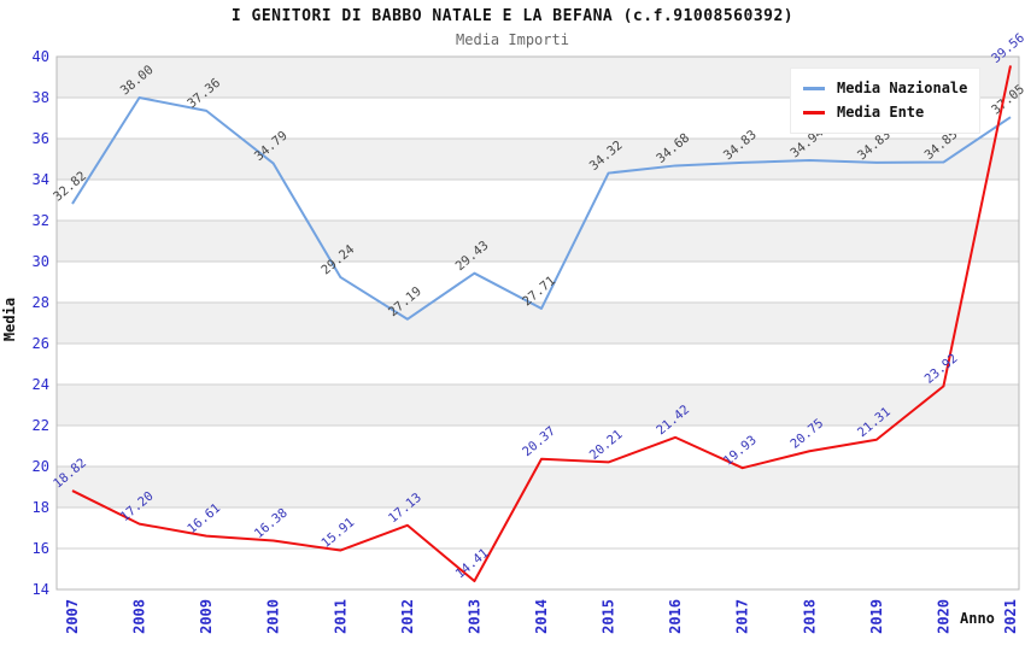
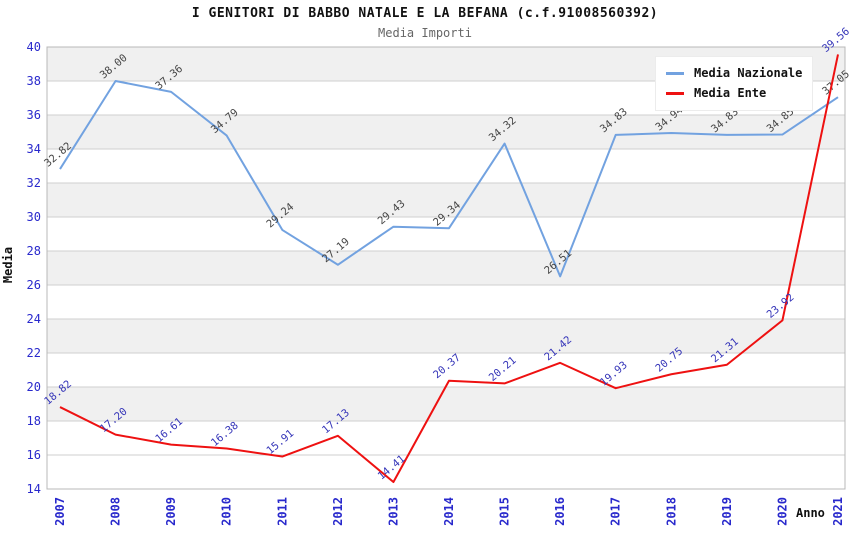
Media Nazionale/2014: 27.71 -> 29.34
Media Nazionale/2016: 34.68 -> 26.51
